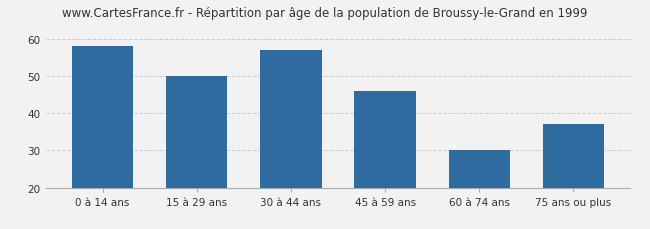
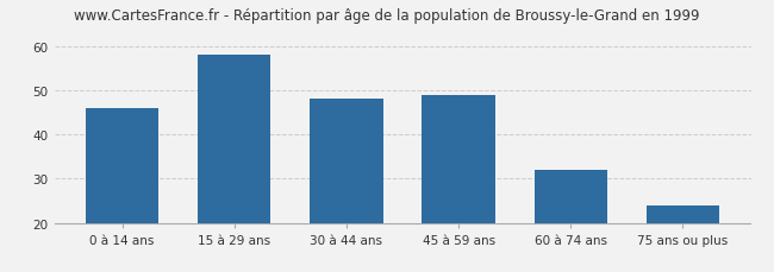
0 à 14 ans: 58 -> 46
15 à 29 ans: 50 -> 58
30 à 44 ans: 57 -> 48
45 à 59 ans: 46 -> 49
60 à 74 ans: 30 -> 32
75 ans ou plus: 37 -> 24
